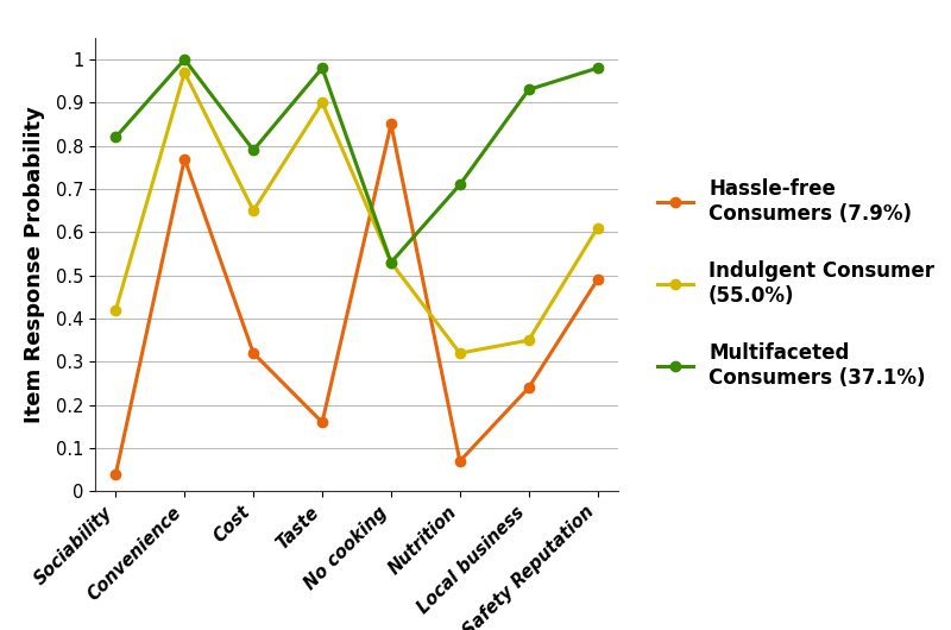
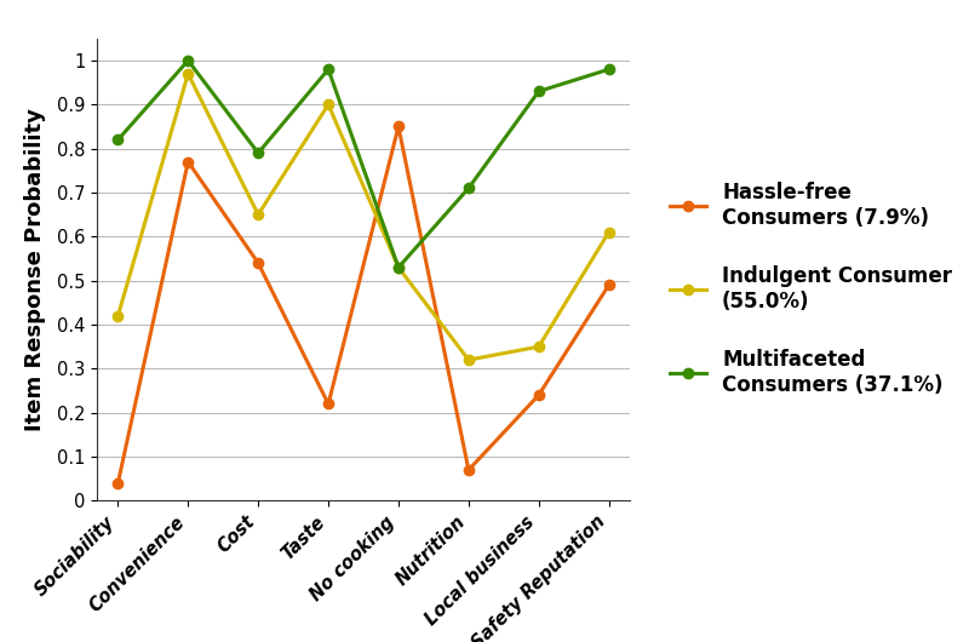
Hassle-free Consumers (7.9%)/Cost: 0.32 -> 0.54
Hassle-free Consumers (7.9%)/Taste: 0.16 -> 0.22
